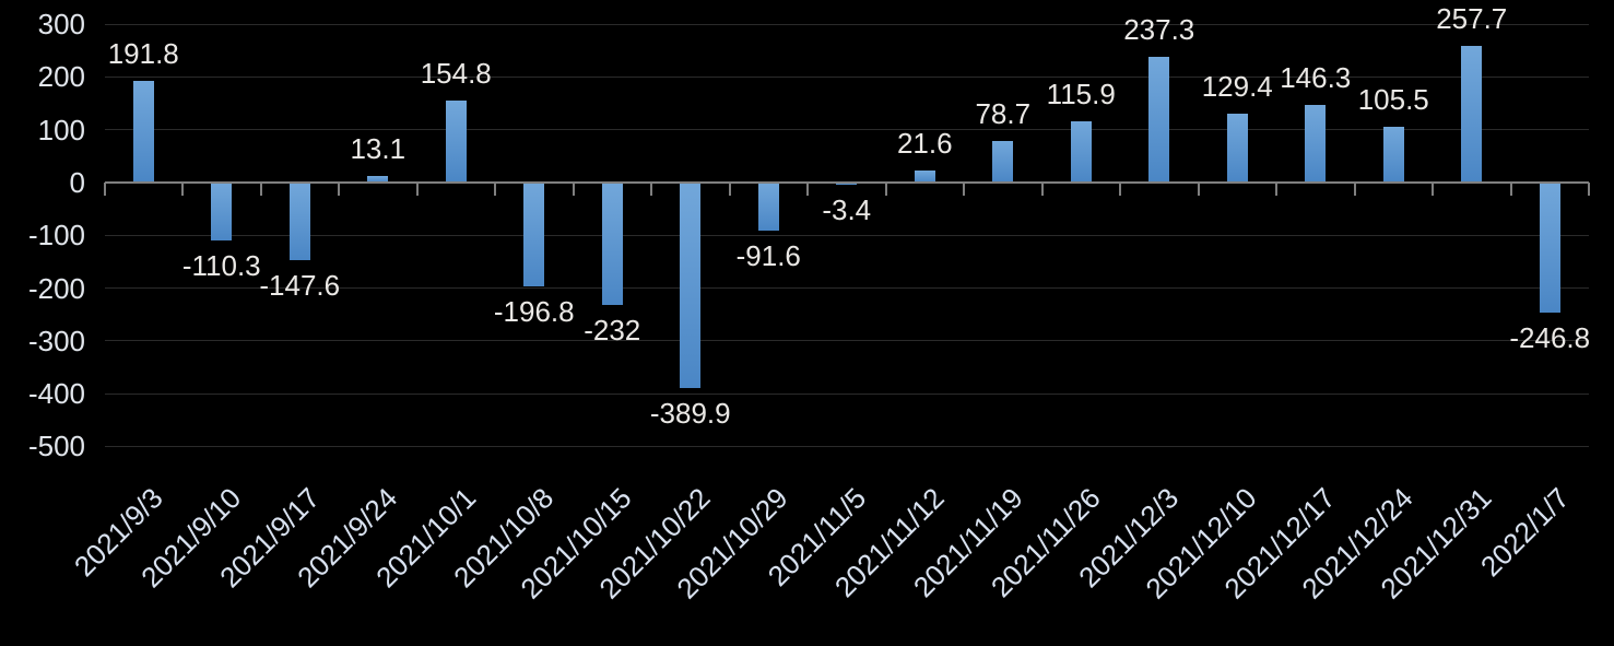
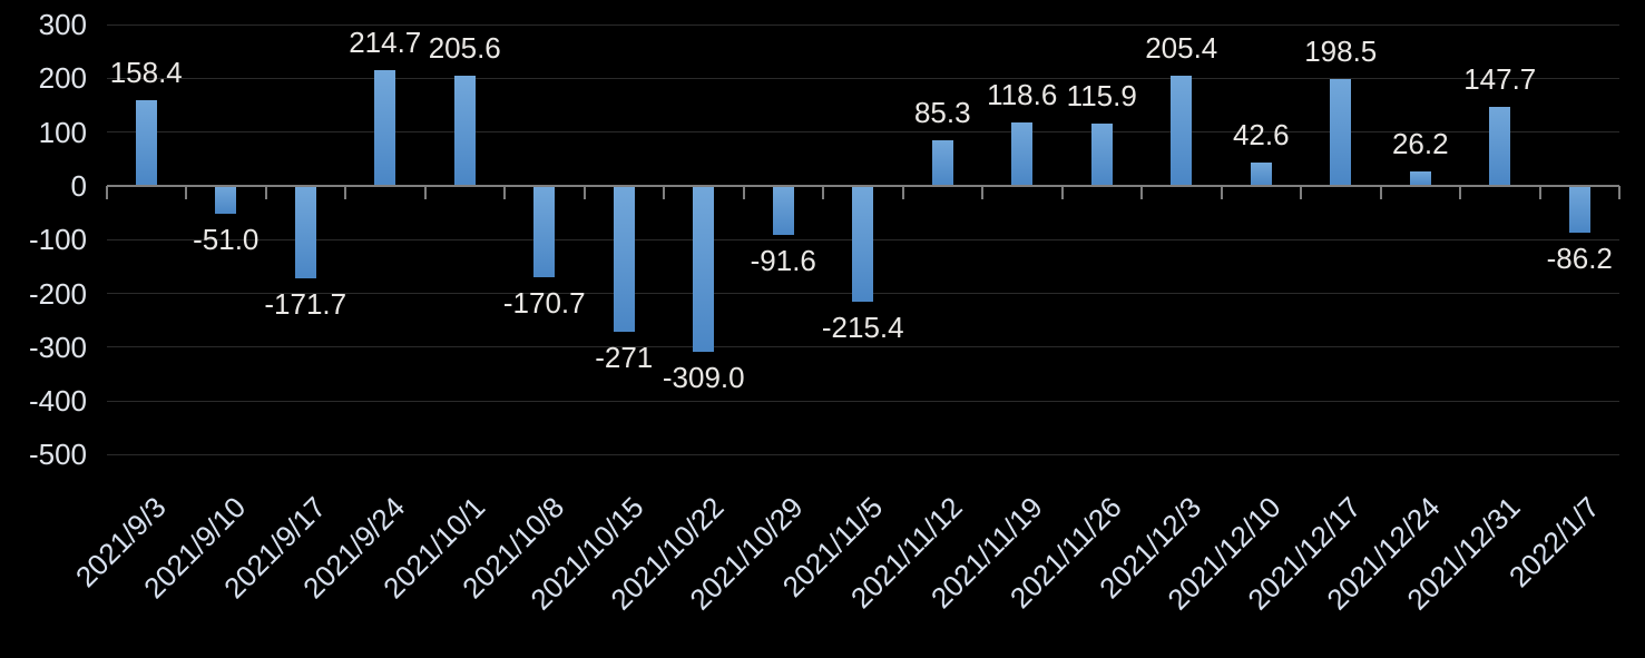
2021/9/3: 191.8 -> 158.4
2021/9/10: -110.3 -> -51.0
2021/9/17: -147.6 -> -171.7
2021/9/24: 13.1 -> 214.7
2021/10/1: 154.8 -> 205.6
2021/10/8: -196.8 -> -170.7
2021/10/15: -232 -> -271
2021/10/22: -389.9 -> -309.0
2021/11/5: -3.4 -> -215.4
2021/11/12: 21.6 -> 85.3
2021/11/19: 78.7 -> 118.6
2021/12/3: 237.3 -> 205.4
2021/12/10: 129.4 -> 42.6
2021/12/17: 146.3 -> 198.5
2021/12/24: 105.5 -> 26.2
2021/12/31: 257.7 -> 147.7
2022/1/7: -246.8 -> -86.2
